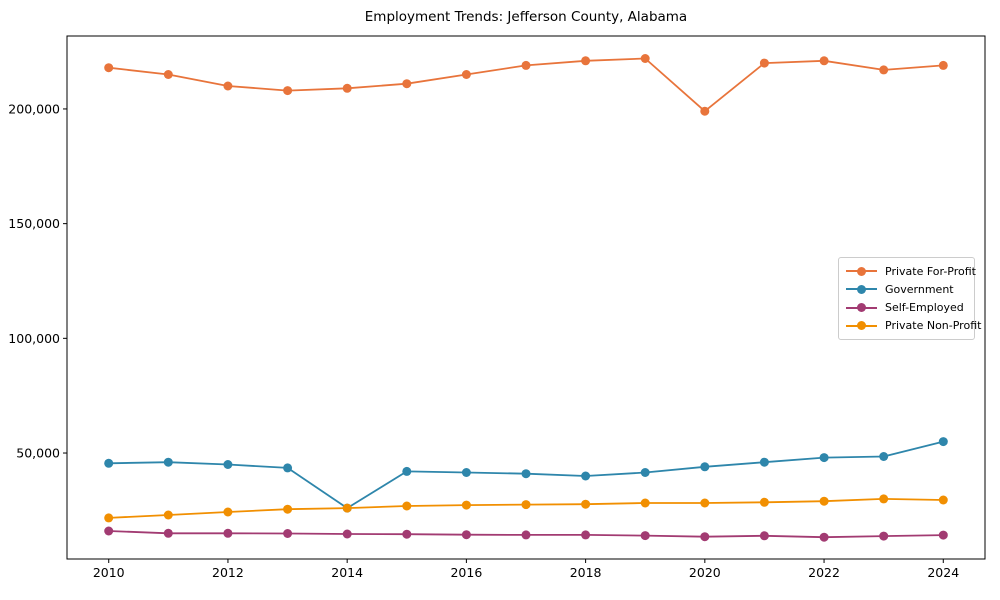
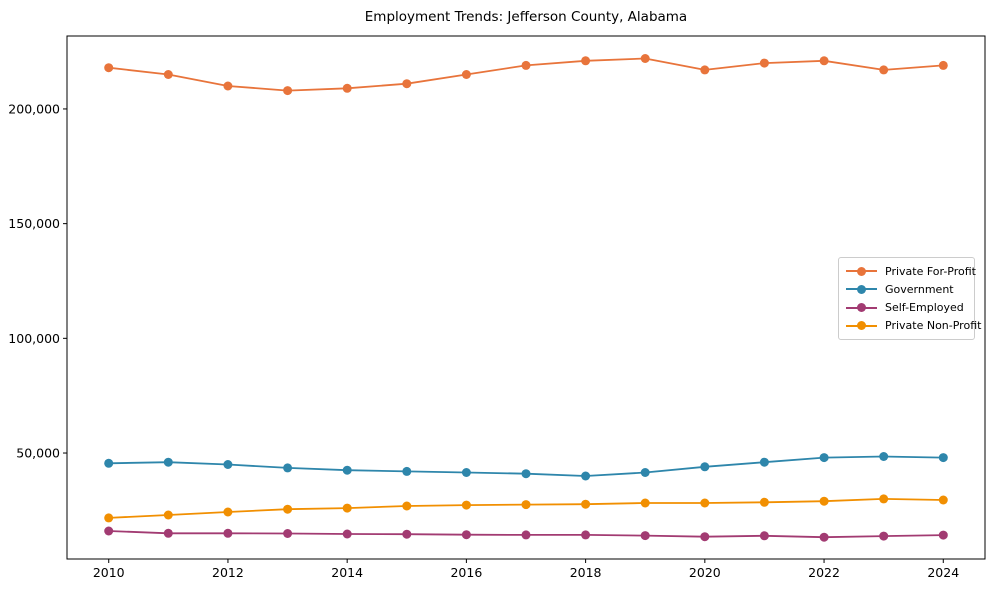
Government/2014: 26000 -> 42000
Private For-Profit/2020: 199000 -> 217000
Government/2024: 55000 -> 48000
